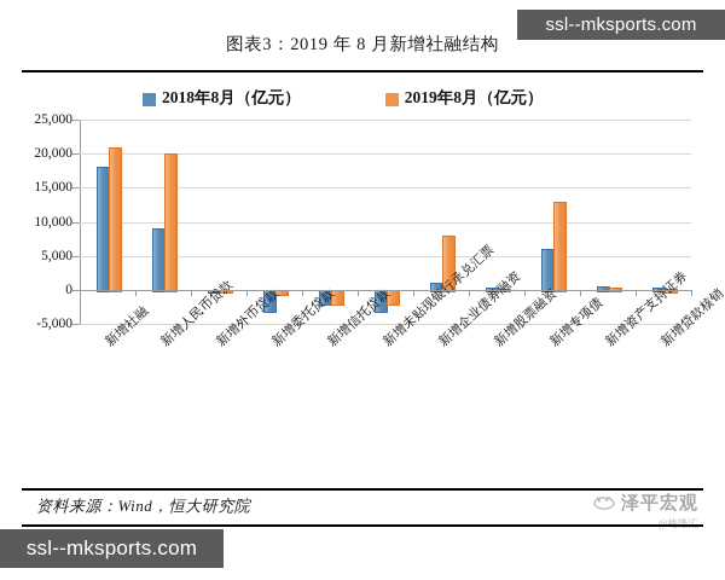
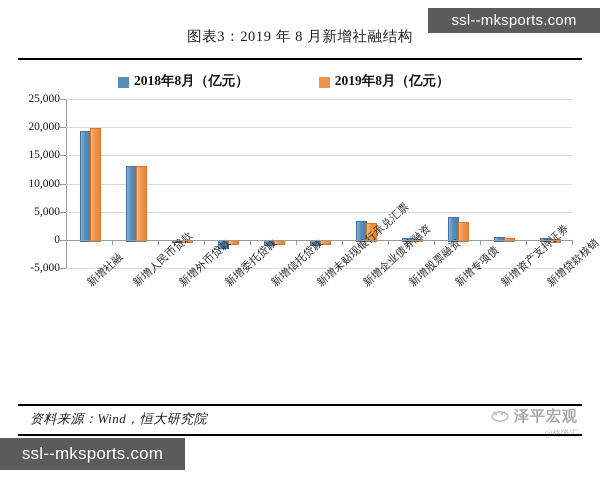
2018年8月（亿元）/新增社融: 18000 -> 19000
2019年8月（亿元）/新增社融: 21000 -> 20000
2018年8月（亿元）/新增人民币贷款: 9000 -> 13000
2019年8月（亿元）/新增人民币贷款: 20000 -> 13000
2018年8月（亿元）/新增委托贷款: -3000 -> -1000
2018年8月（亿元）/新增信托贷款: -2000 -> -1000
2019年8月（亿元）/新增信托贷款: -2000 -> -1000
2018年8月（亿元）/新增未贴现银行承兑汇票: -3000 -> -1000
2019年8月（亿元）/新增未贴现银行承兑汇票: -2000 -> -1000
2018年8月（亿元）/新增企业债券融资: 1000 -> 3000
2019年8月（亿元）/新增企业债券融资: 8000 -> 3000
2018年8月（亿元）/新增专项债: 6000 -> 4000
2019年8月（亿元）/新增专项债: 13000 -> 3000
